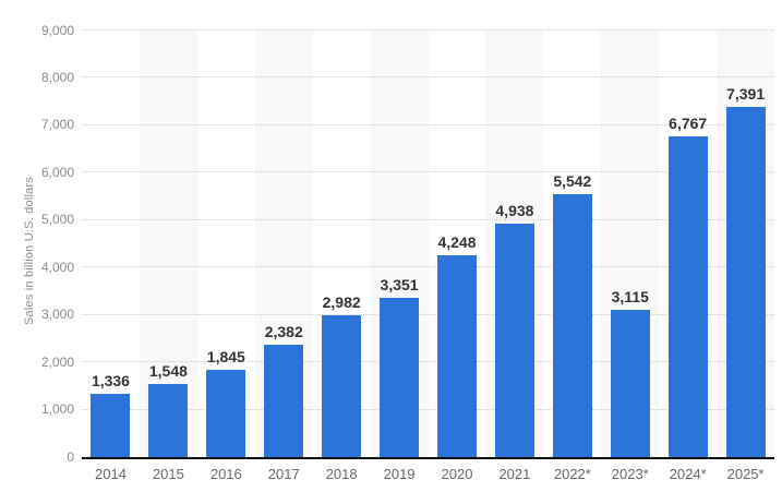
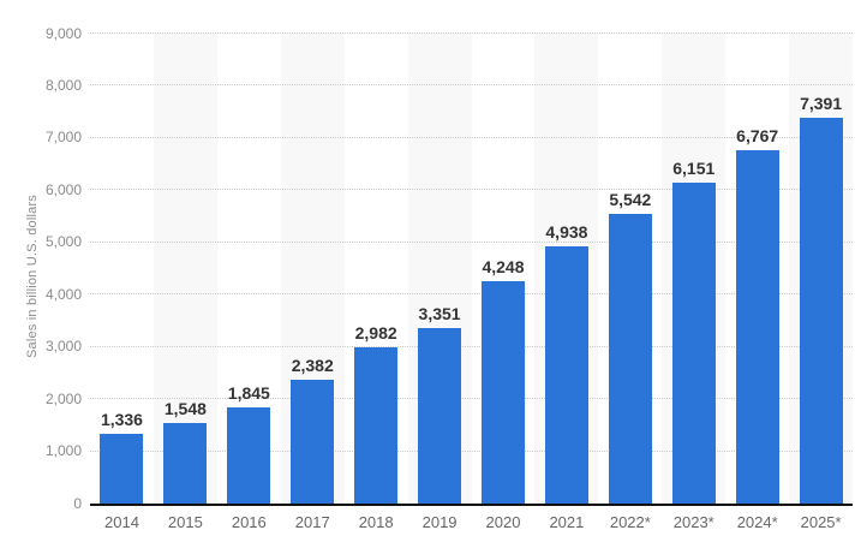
2023*: 3,115 -> 6,151
